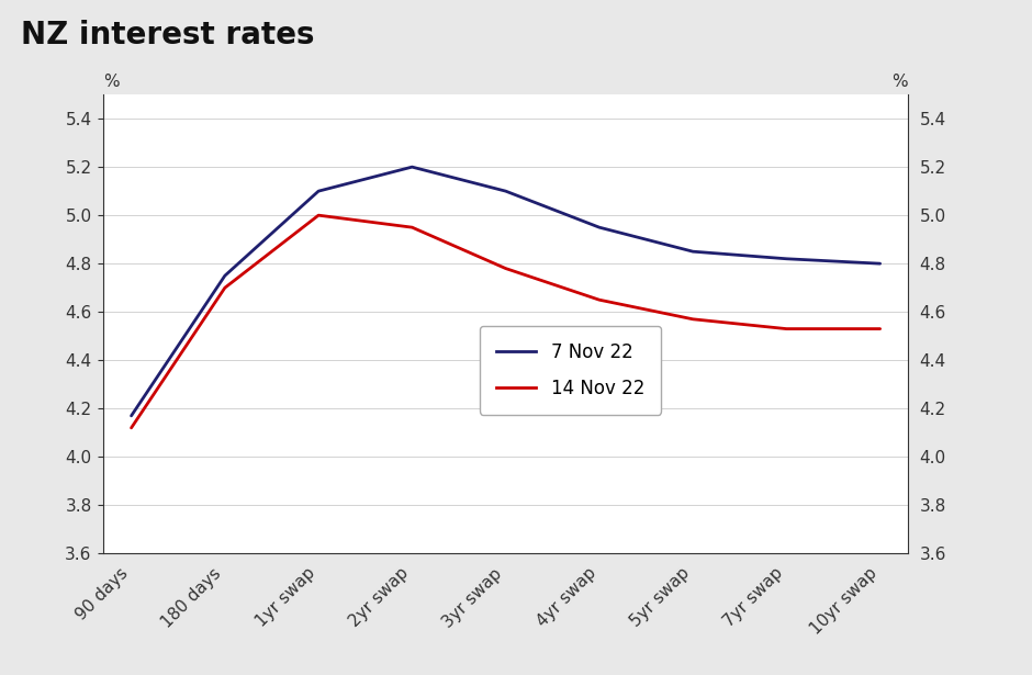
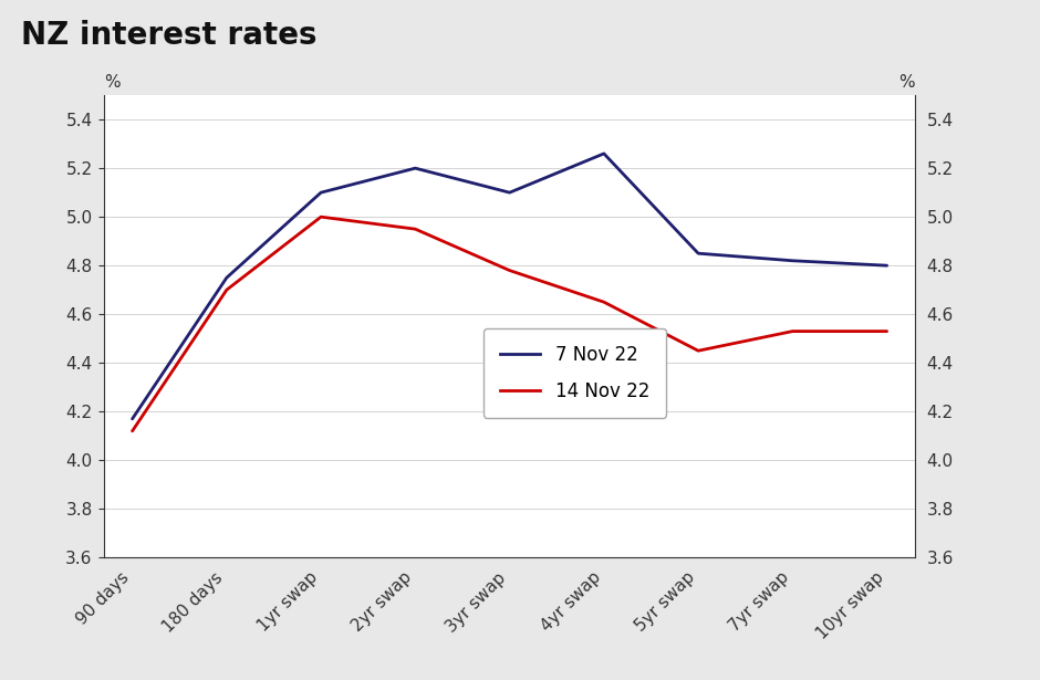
7 Nov 22/4yr swap: 4.95 -> 5.26
14 Nov 22/5yr swap: 4.57 -> 4.45
